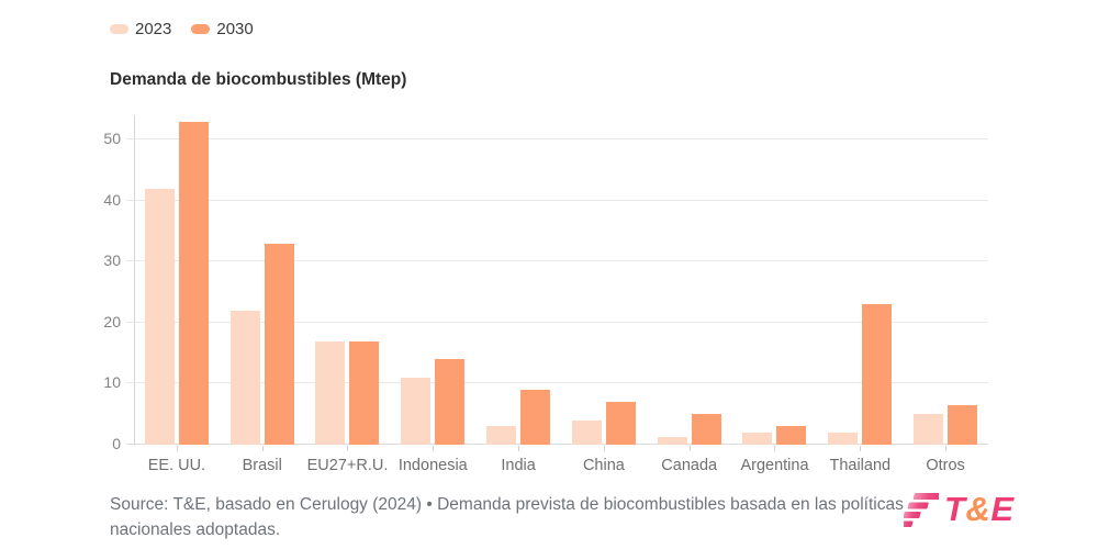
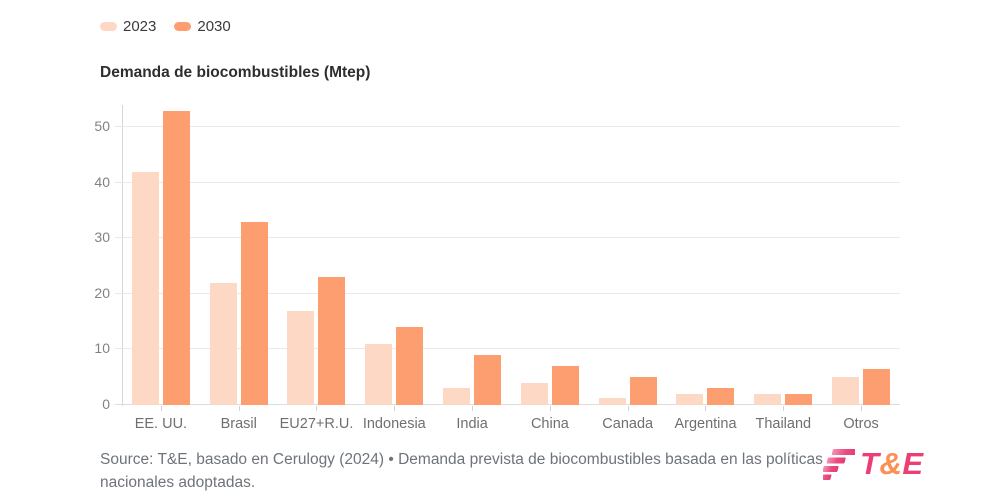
2030/EU27+R.U.: 17 -> 23
2030/Thailand: 23 -> 2
